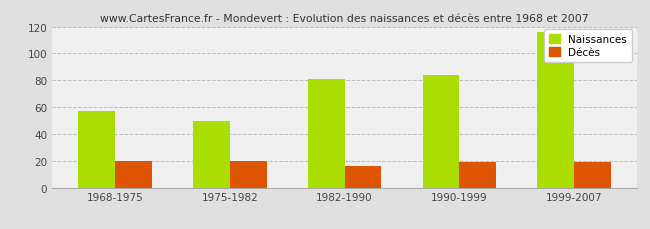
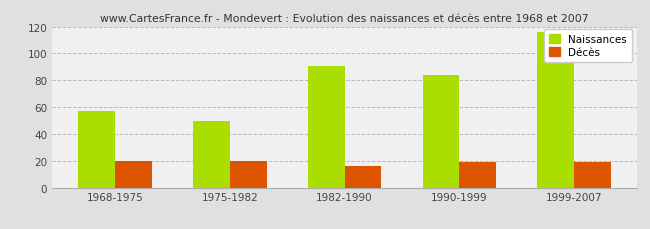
Naissances/1982-1990: 81 -> 91
